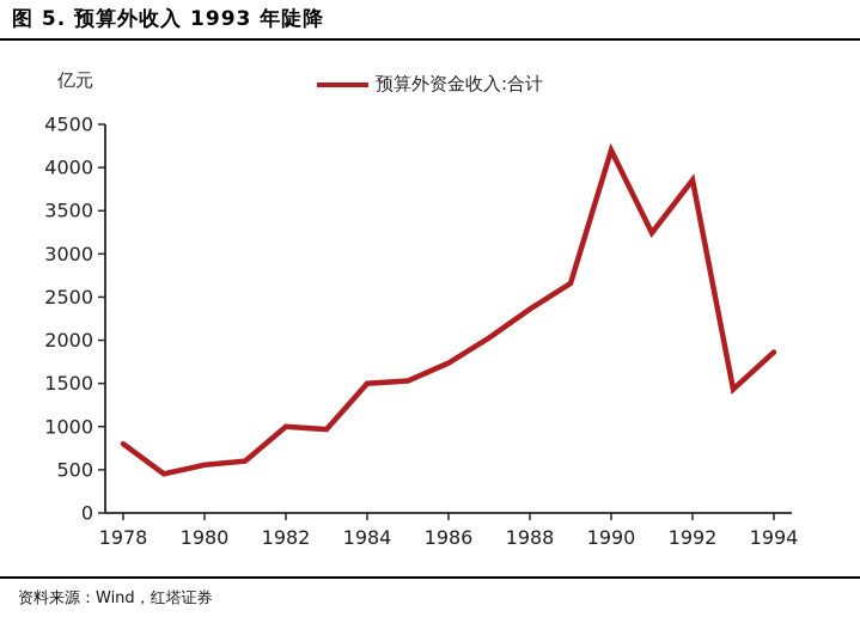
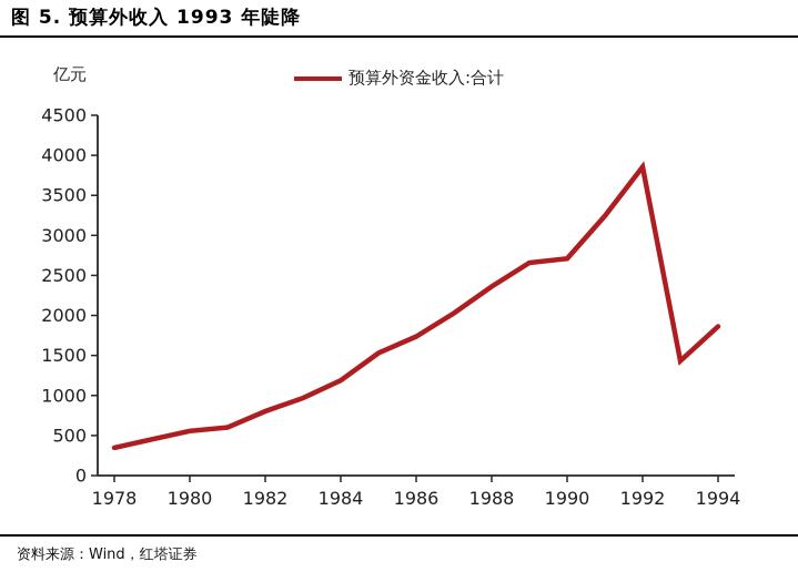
1978: 800 -> 300
1982: 1000 -> 800
1984: 1500 -> 1200
1990: 4200 -> 2700
